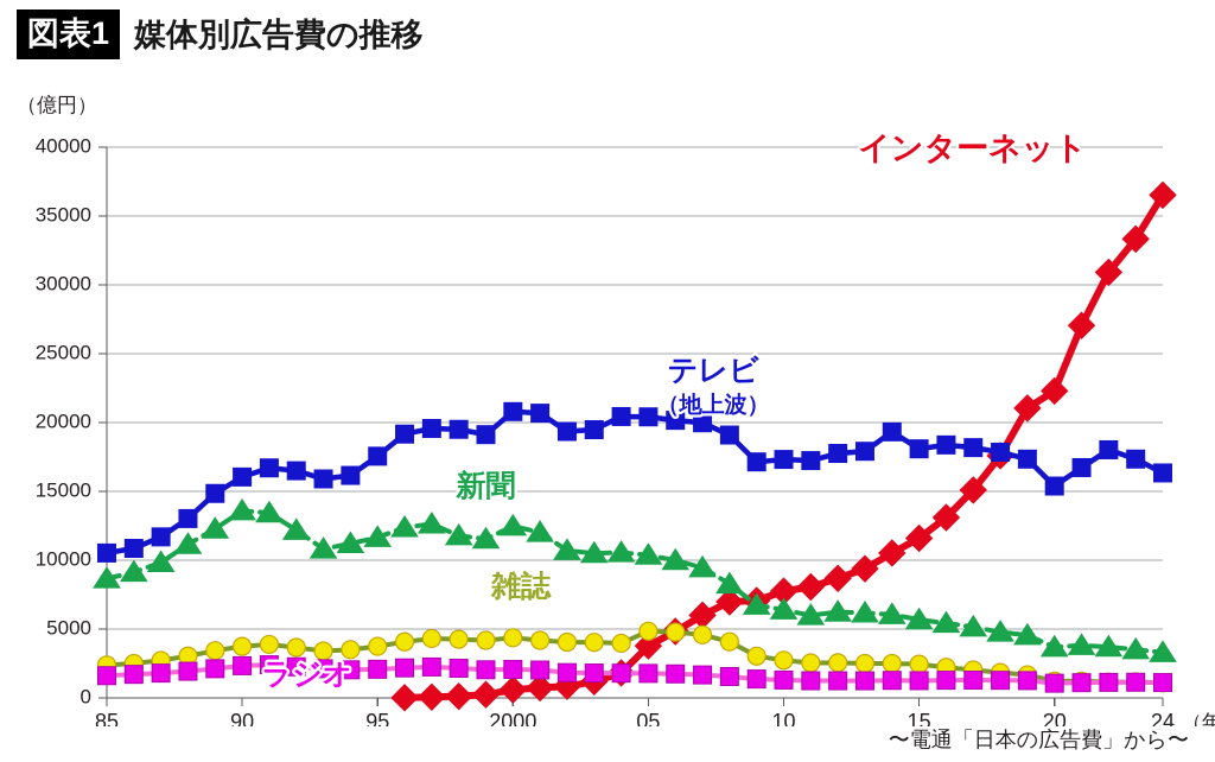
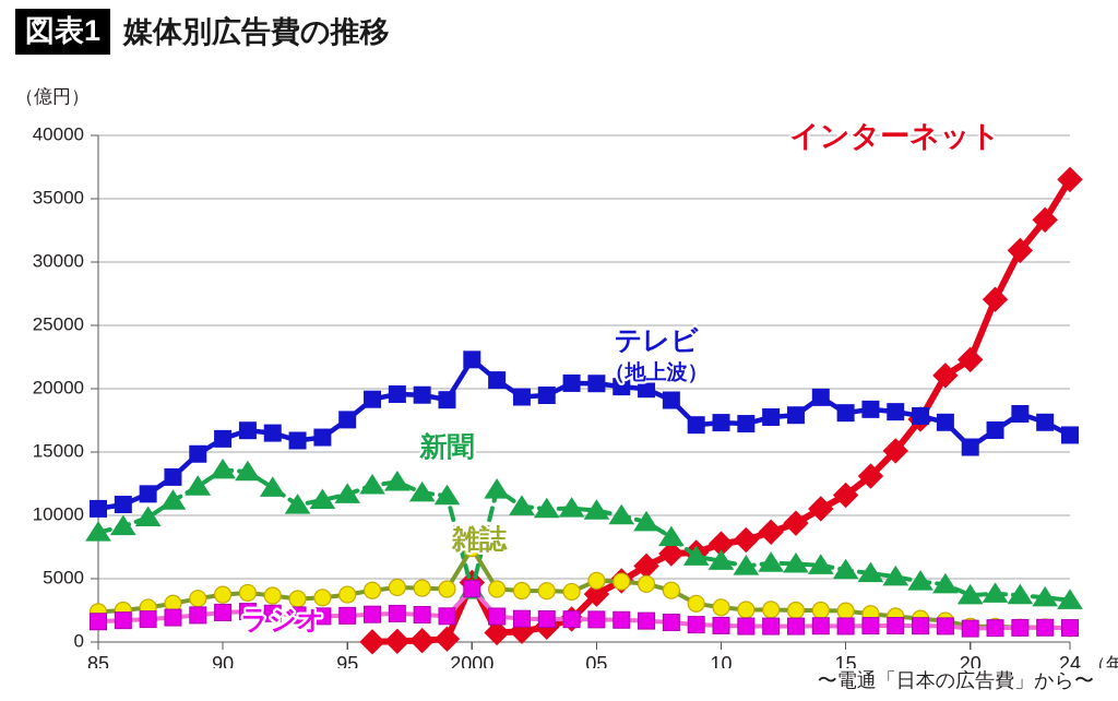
インターネット/2000: 600 -> 4700
テレビ（地上波）/2000: 20800 -> 22300
新聞/2000: 12500 -> 4100
雑誌/2000: 4400 -> 7400
ラジオ/2000: 2100 -> 4200
